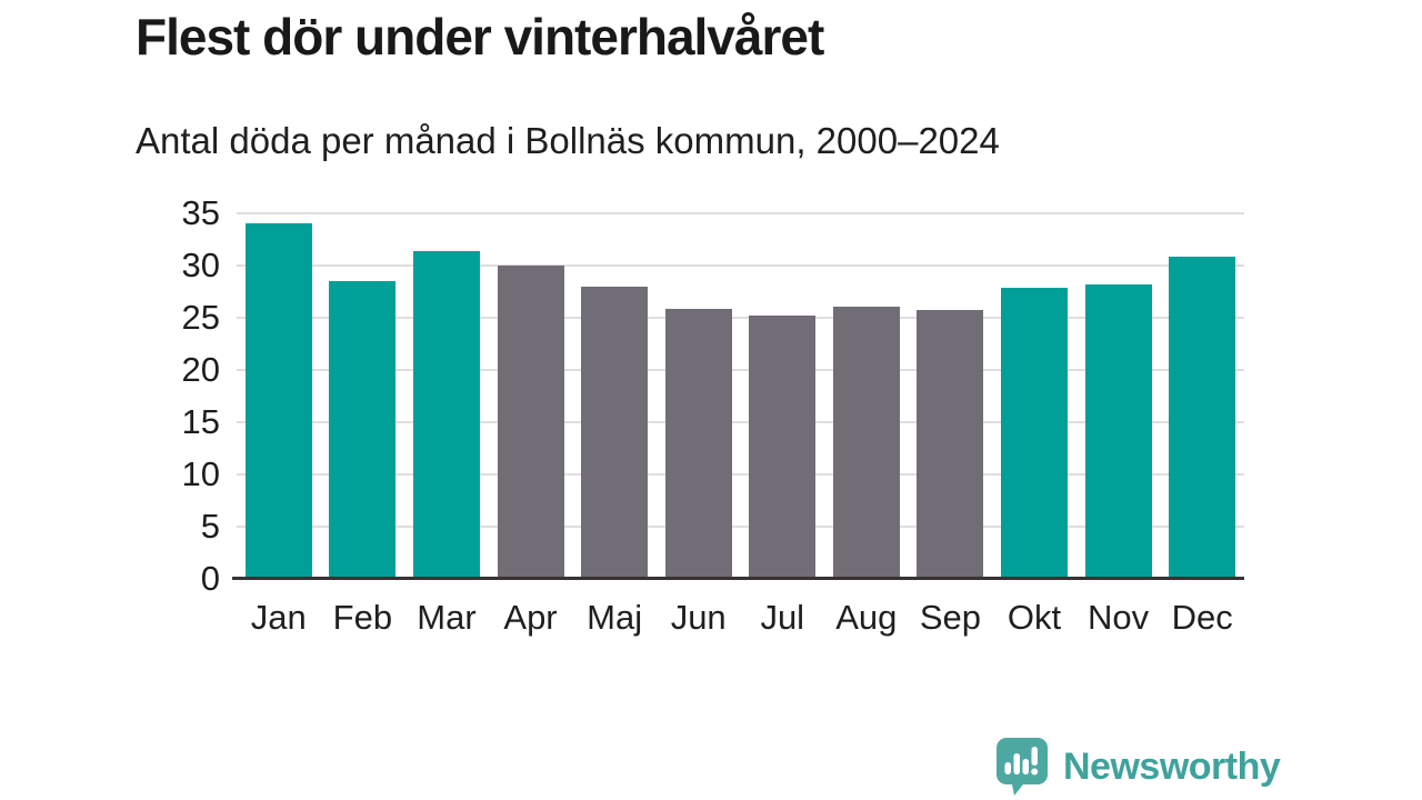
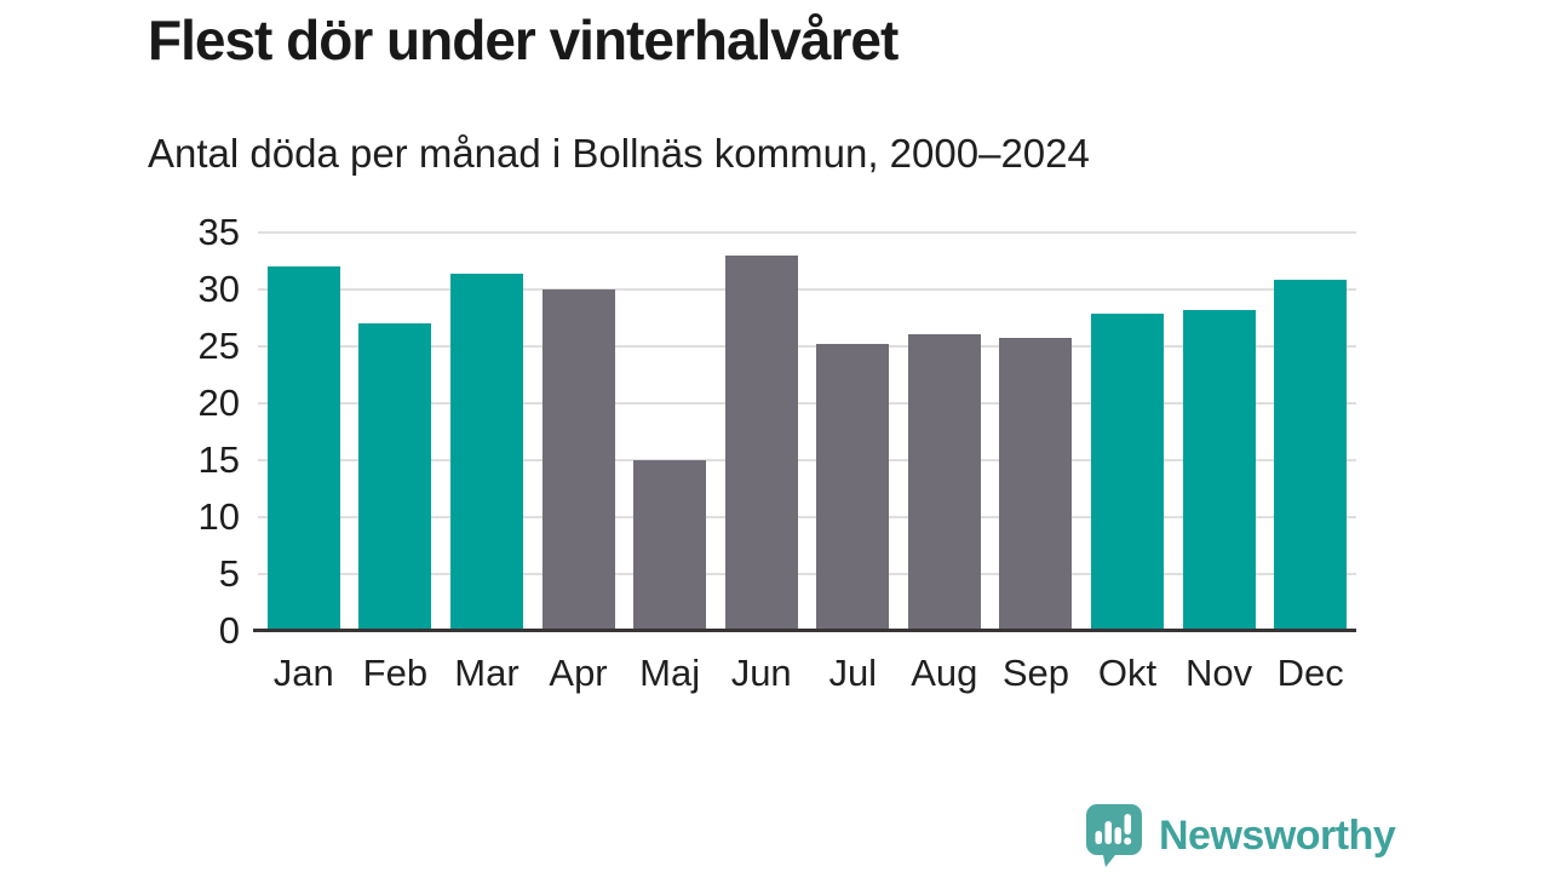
Jan: 34 -> 32
Feb: 28 -> 27
Maj: 28 -> 15
Jun: 26 -> 33
